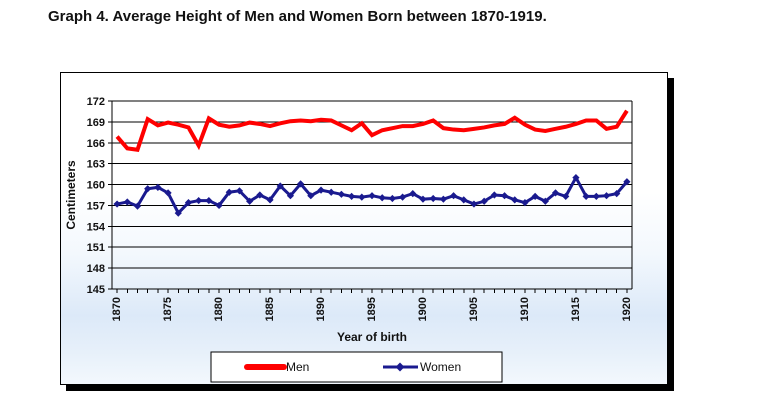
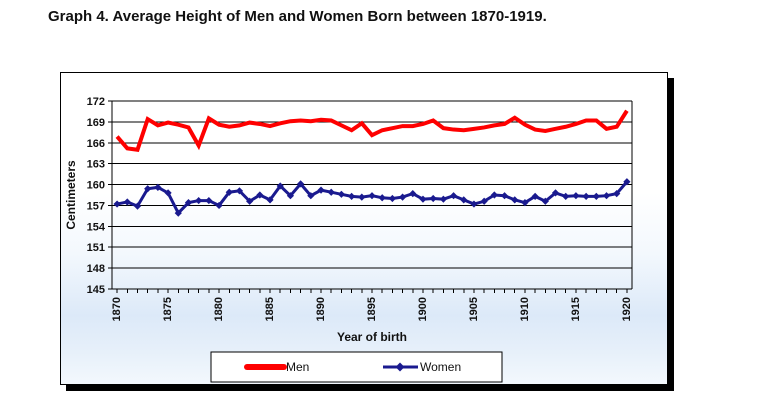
Women/1915: 161 -> 158
